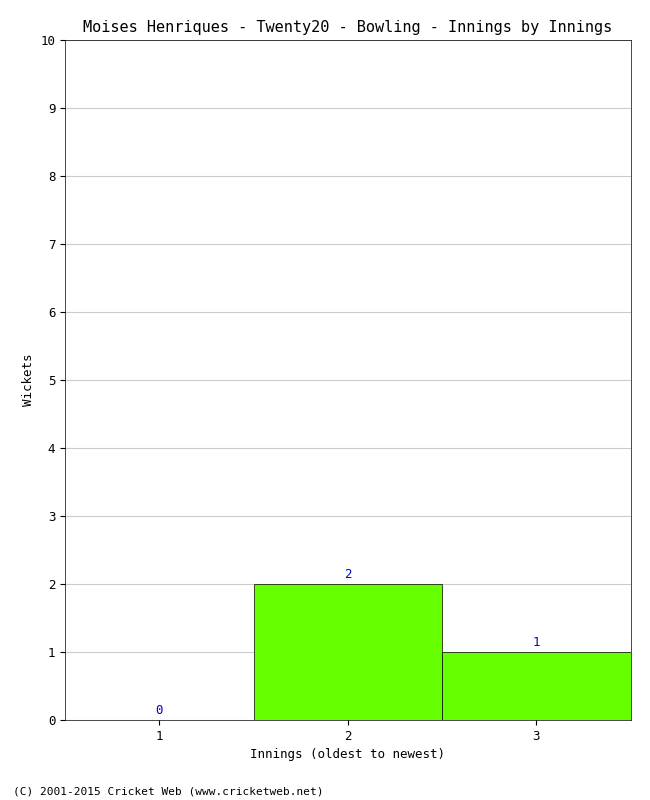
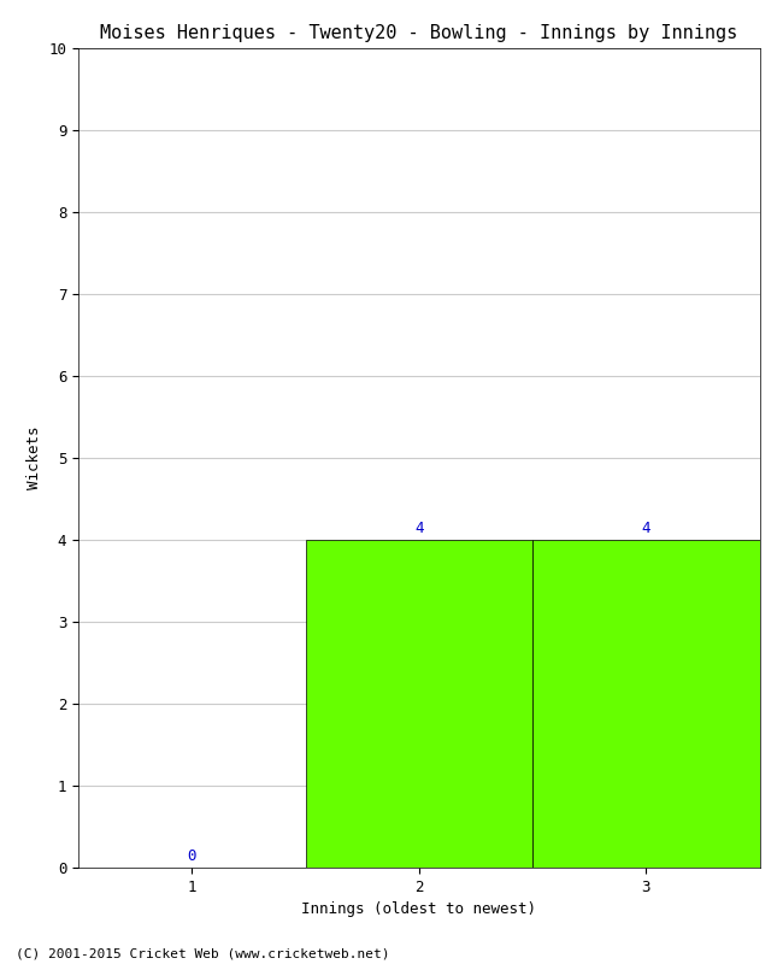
2: 2 -> 4
3: 1 -> 4
